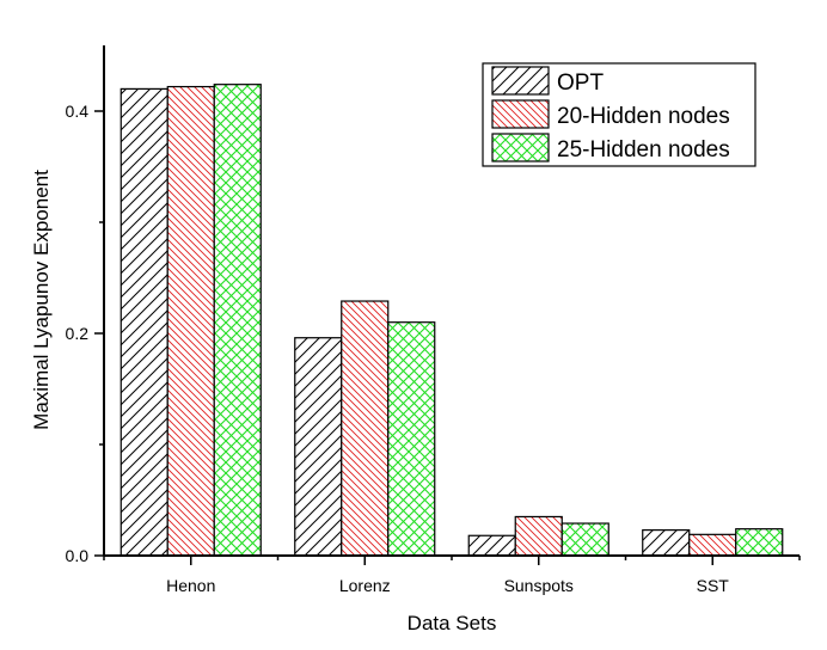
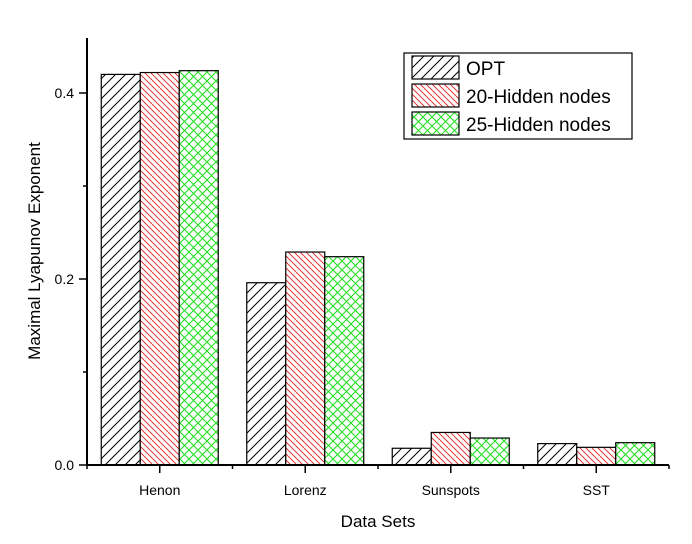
25-Hidden nodes/Lorenz: 0.21 -> 0.22
